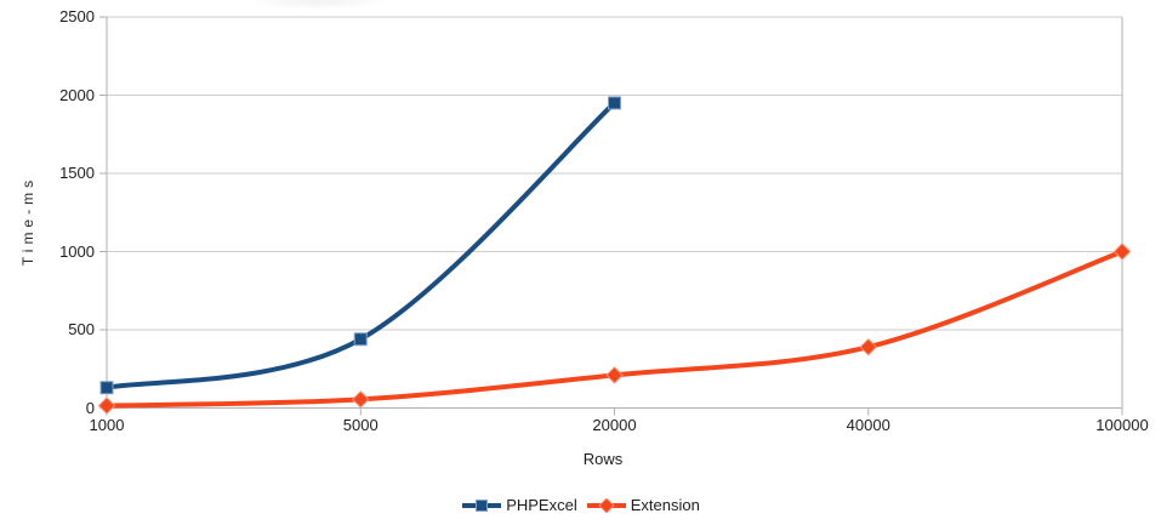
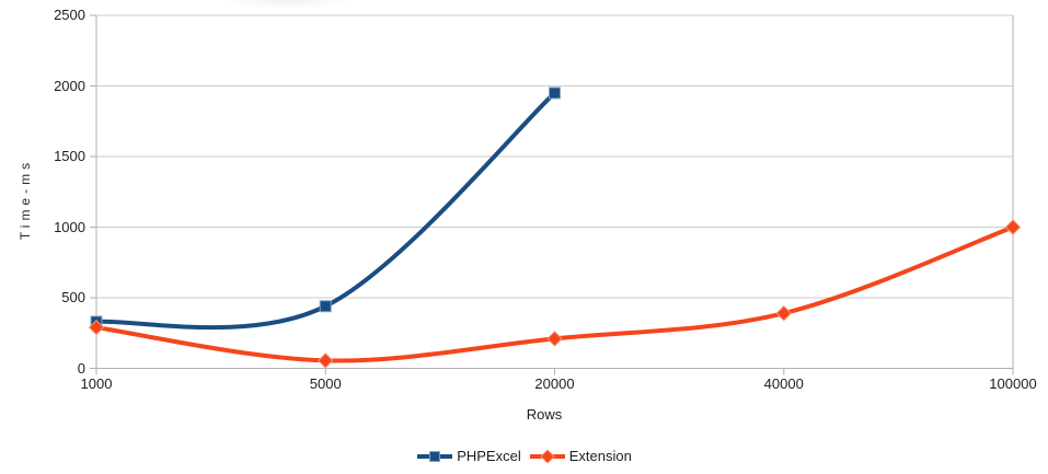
PHPExcel/1000: 130 -> 330
Extension/1000: 20 -> 290
